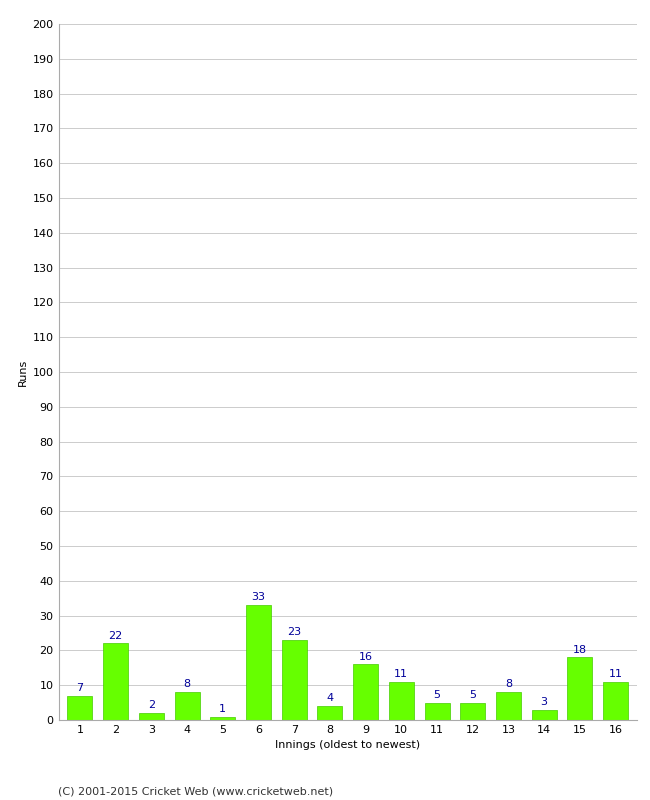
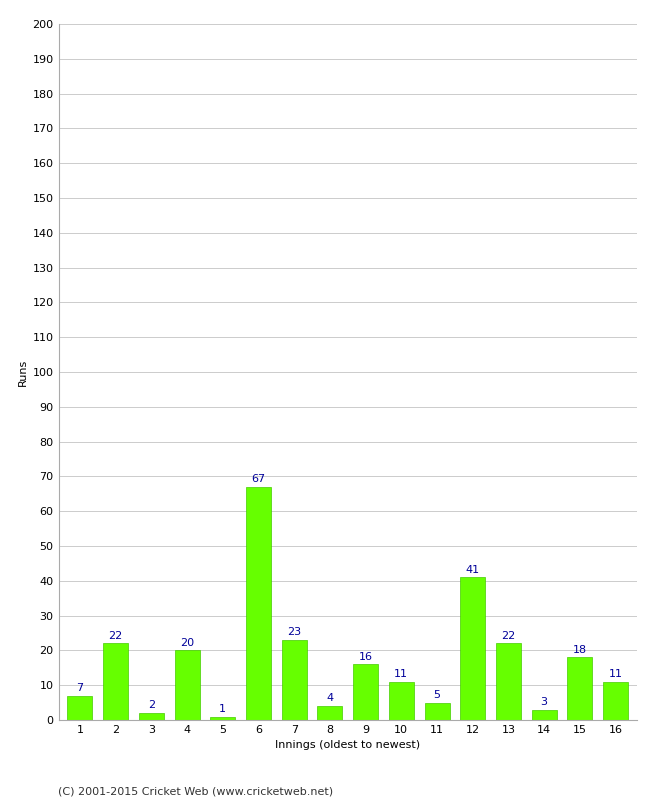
4: 8 -> 20
6: 33 -> 67
12: 5 -> 41
13: 8 -> 22
